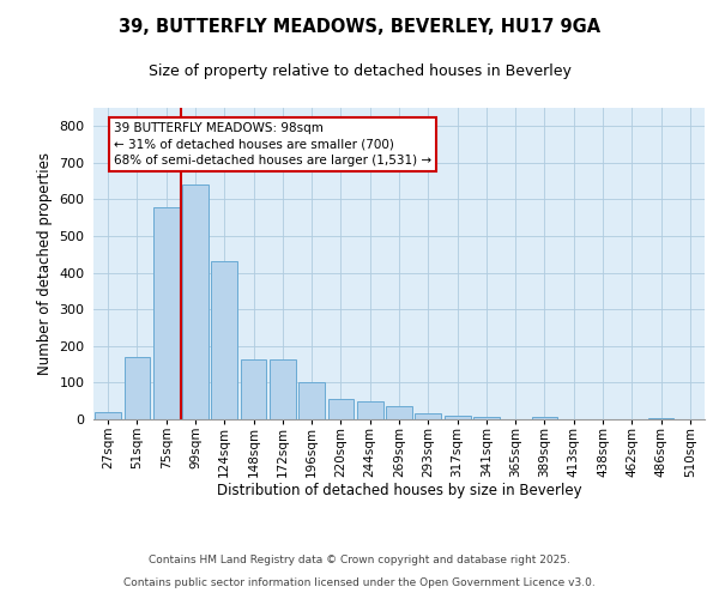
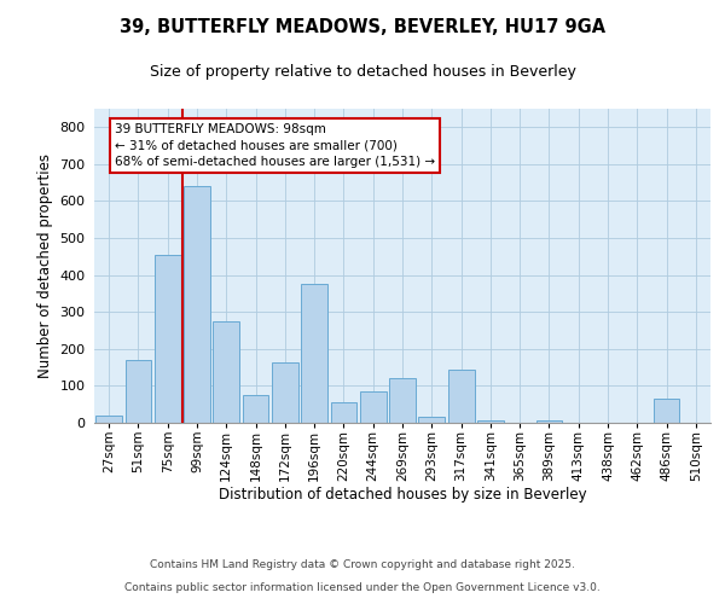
75sqm: 580 -> 455
124sqm: 430 -> 275
148sqm: 165 -> 75
196sqm: 100 -> 375
244sqm: 50 -> 85
269sqm: 35 -> 120
317sqm: 10 -> 145
486sqm: 2 -> 65
